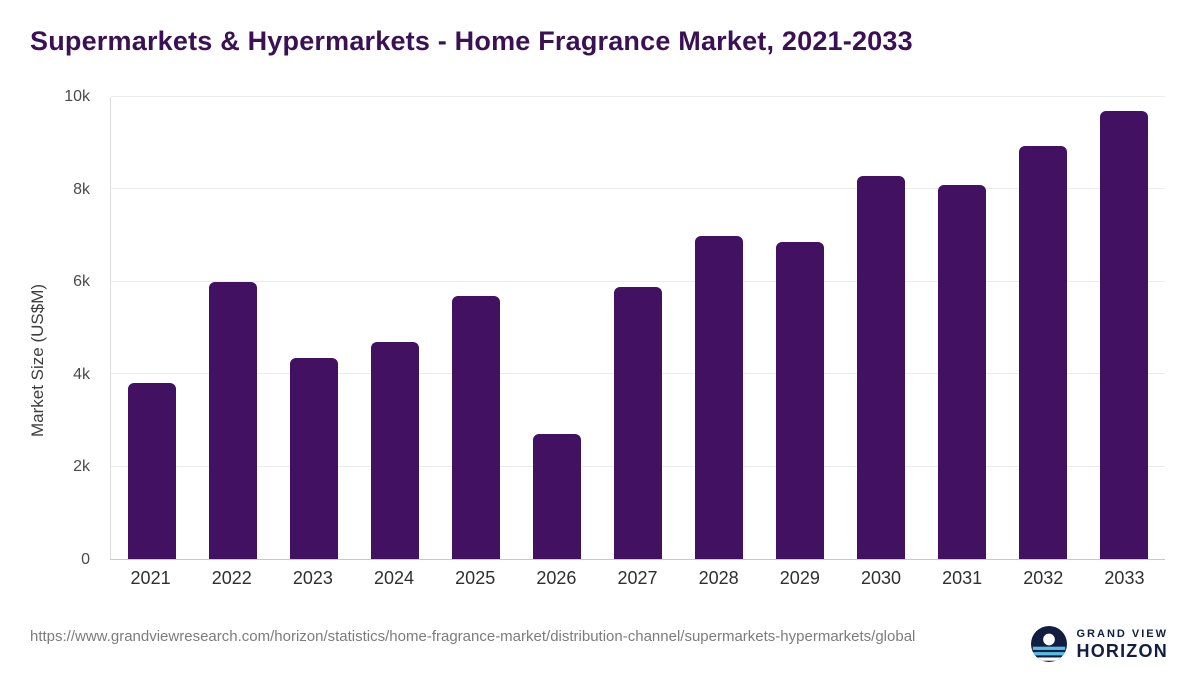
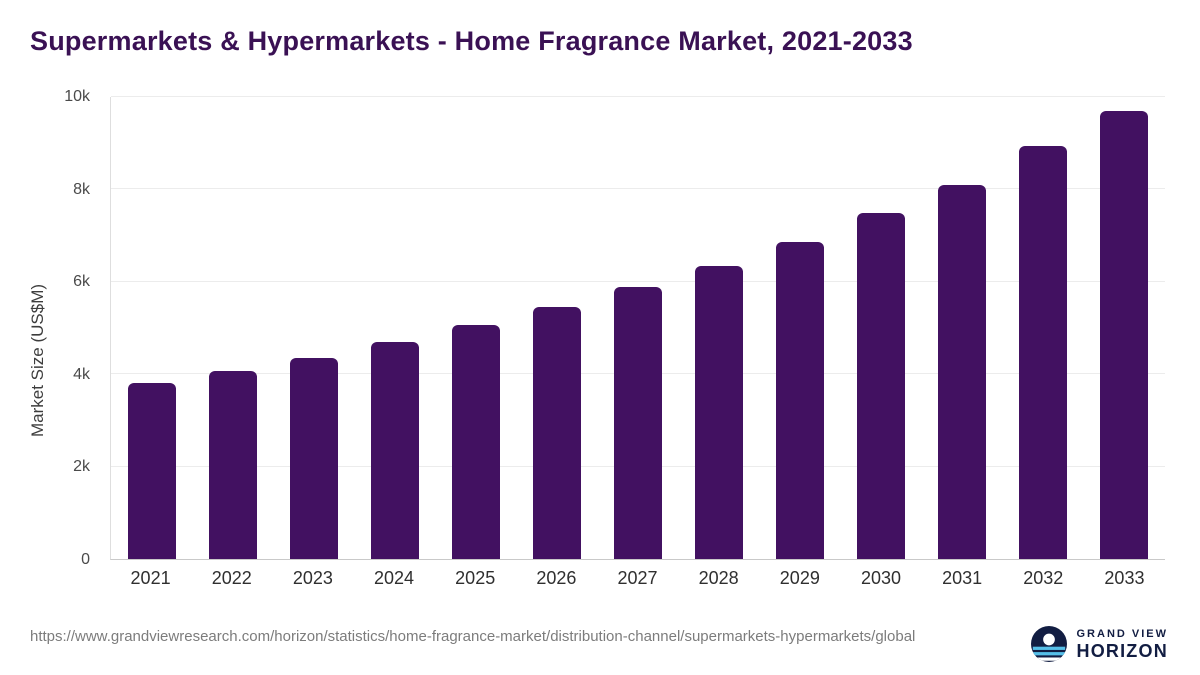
2022: 6.0k -> 4.1k
2025: 5.7k -> 5.1k
2026: 2.7k -> 5.4k
2028: 7.0k -> 6.3k
2030: 8.3k -> 7.5k
